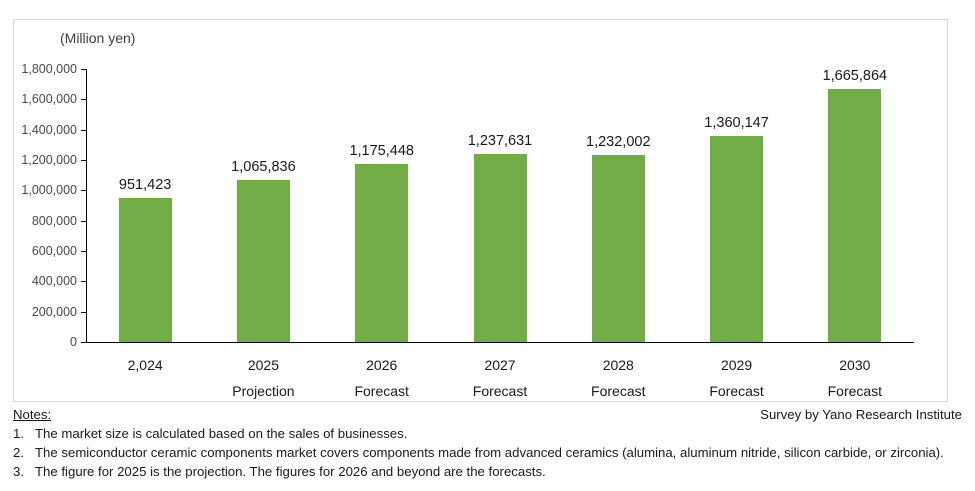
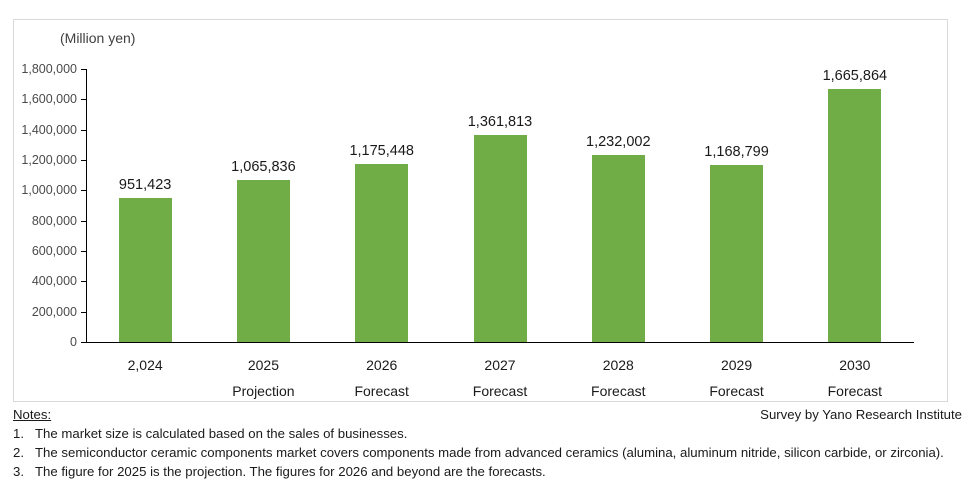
2027: 1,237,631 -> 1,361,813
2029: 1,360,147 -> 1,168,799
